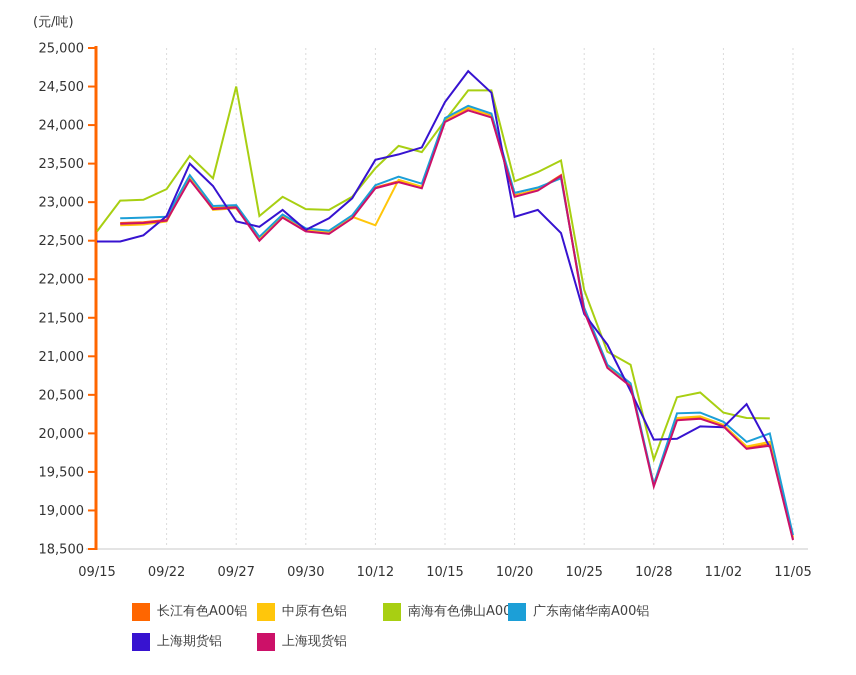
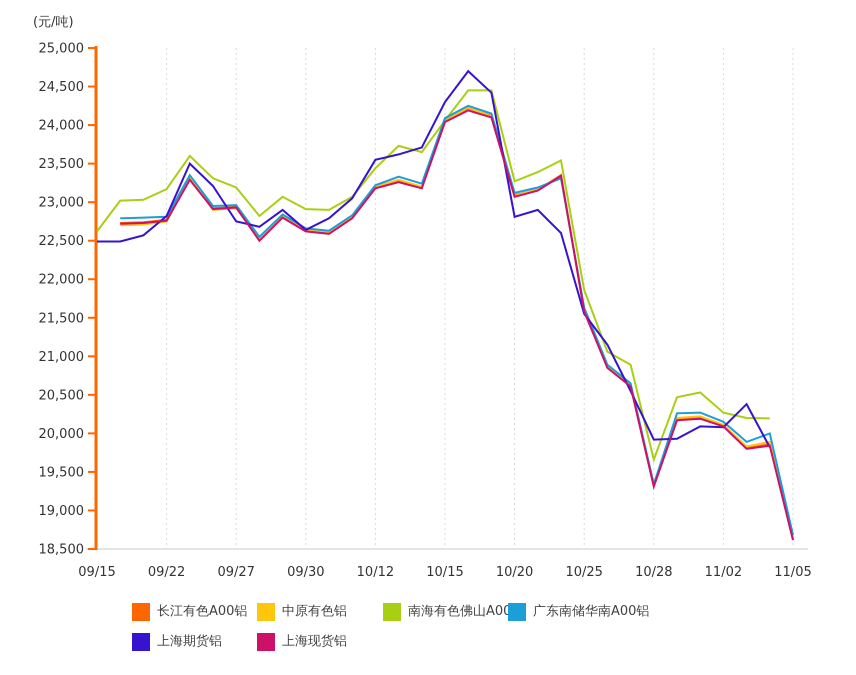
南海有色佛山A00铝/09/27: 24500 -> 23200
中原有色铝/10/12: 22700 -> 23200
